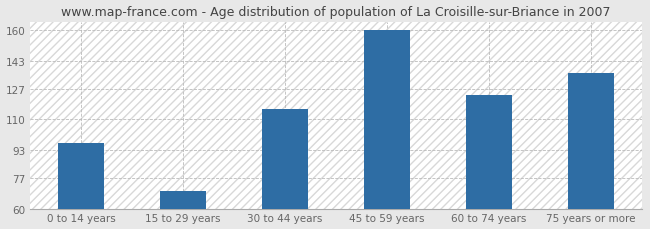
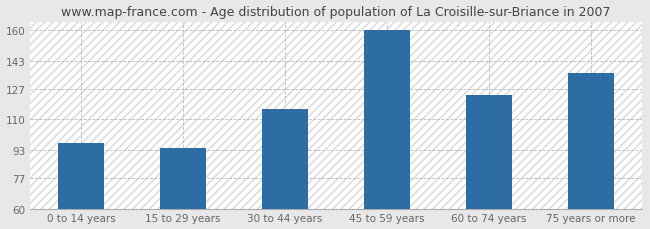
15 to 29 years: 70 -> 94
